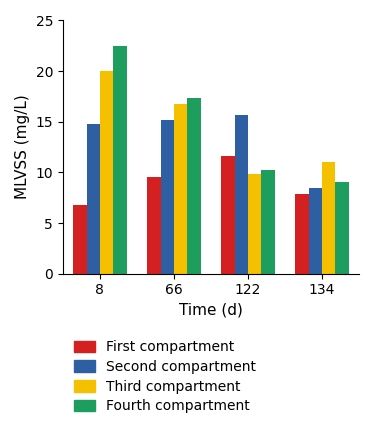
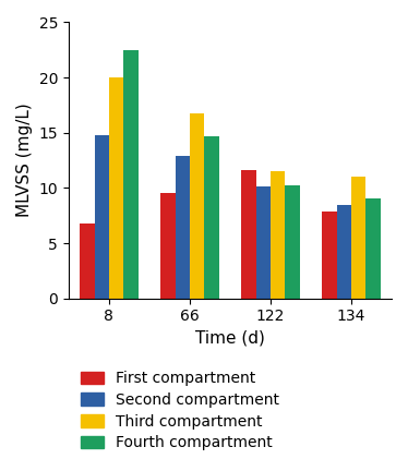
Second compartment/66: 15.2 -> 12.9
Fourth compartment/66: 17.3 -> 14.7
Second compartment/122: 15.7 -> 10.1
Third compartment/122: 9.8 -> 11.5
